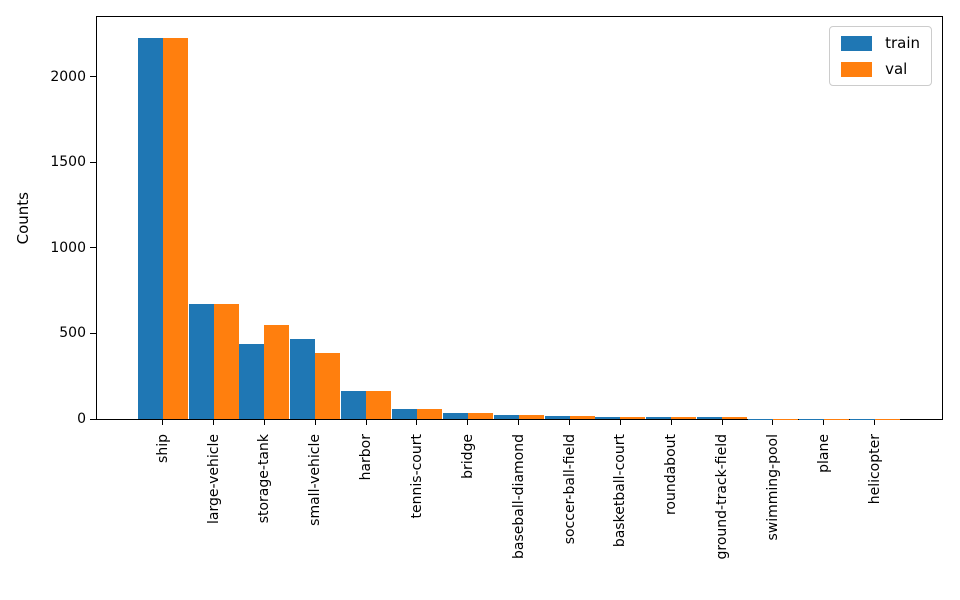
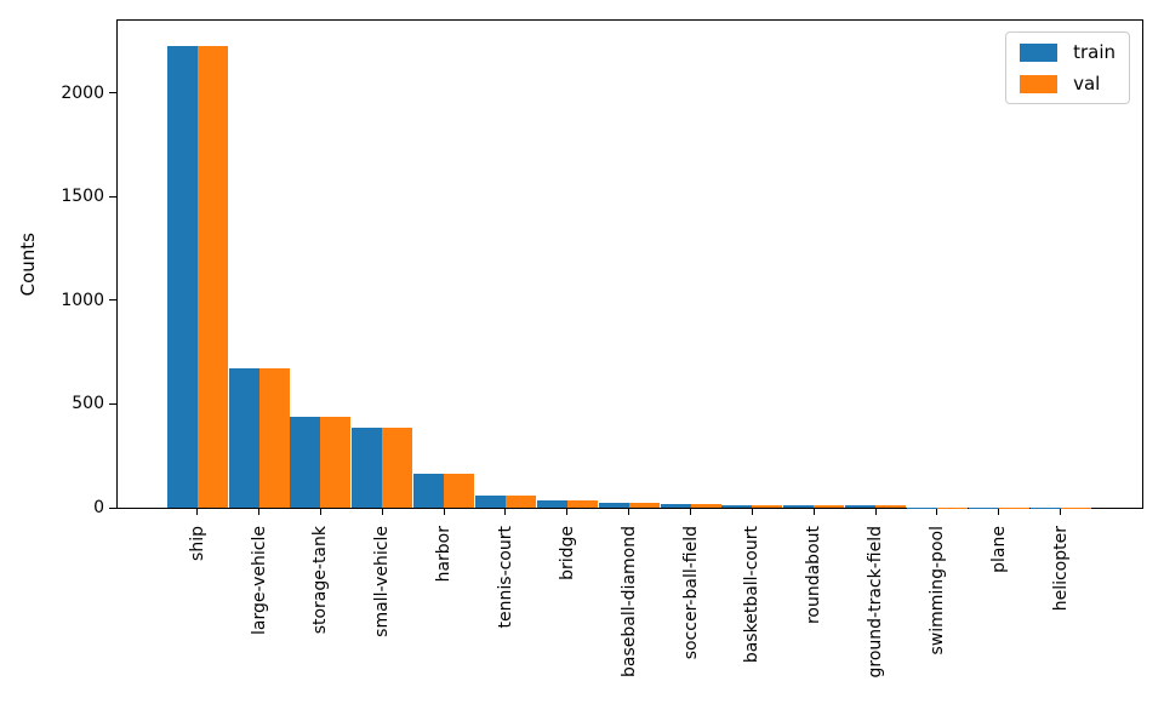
val/storage-tank: 550 -> 440
train/small-vehicle: 470 -> 380
